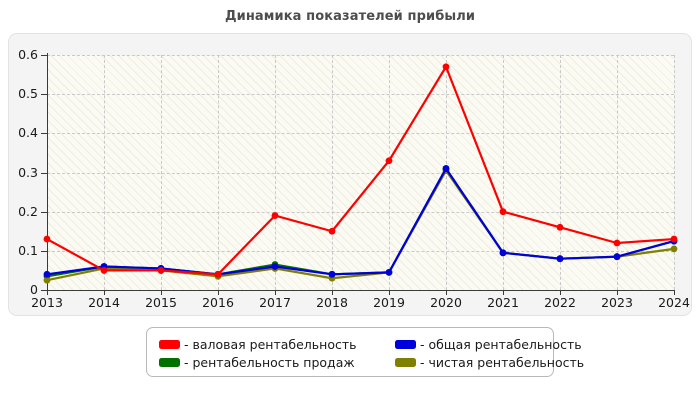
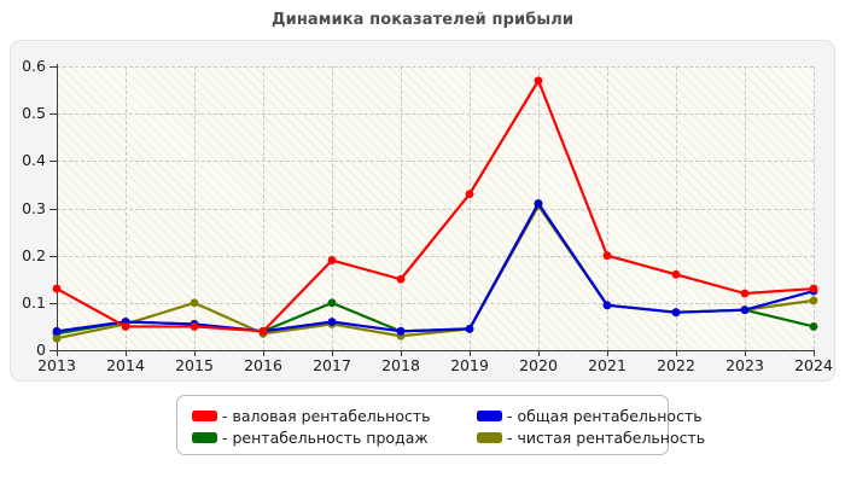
- чистая рентабельность/2015: 0.05 -> 0.10
- рентабельность продаж/2017: 0.07 -> 0.10
- рентабельность продаж/2024: 0.12 -> 0.05
